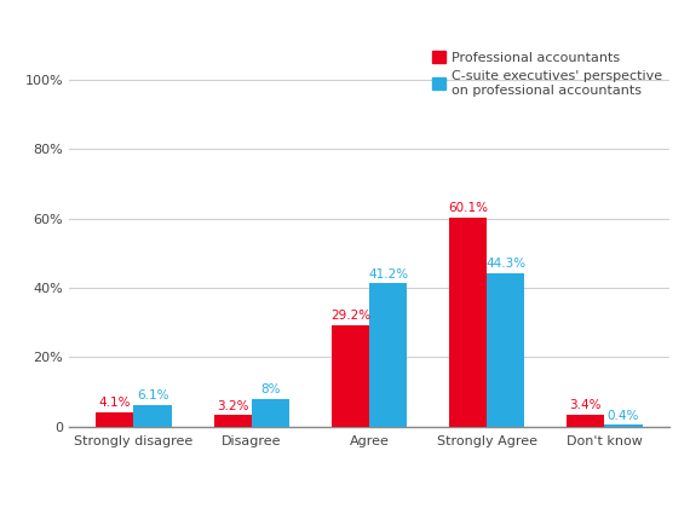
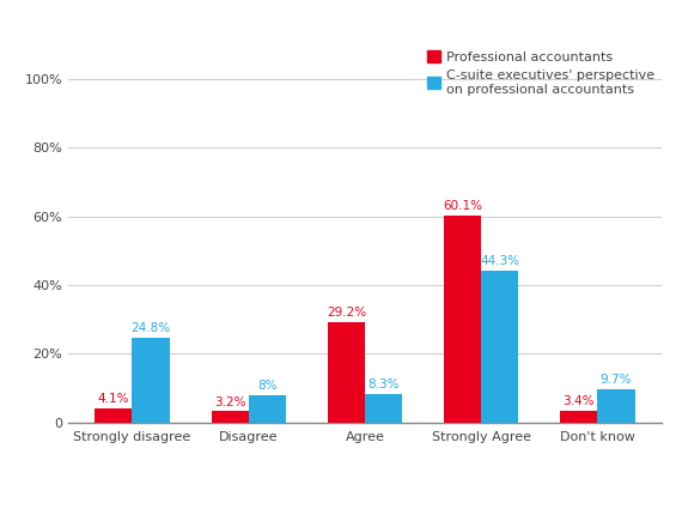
C-suite executives' perspective on professional accountants/Strongly disagree: 6.1% -> 24.8%
C-suite executives' perspective on professional accountants/Agree: 41.2% -> 8.3%
C-suite executives' perspective on professional accountants/Don't know: 0.4% -> 9.7%
